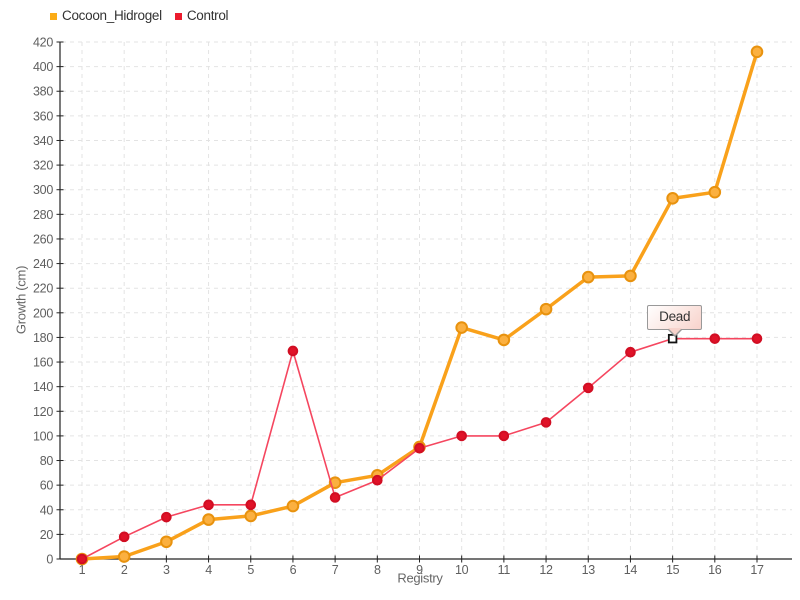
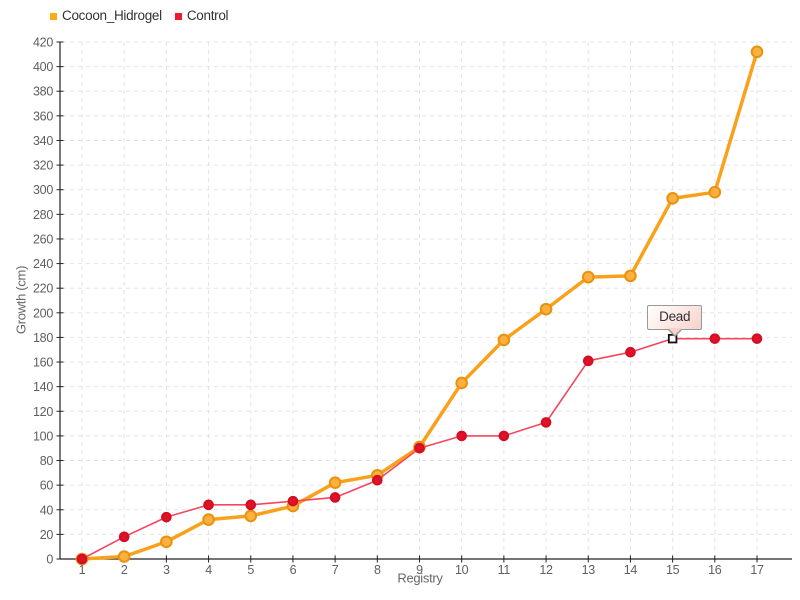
Control/6: 169 -> 47
Cocoon_Hidrogel/10: 188 -> 143
Control/13: 139 -> 161
